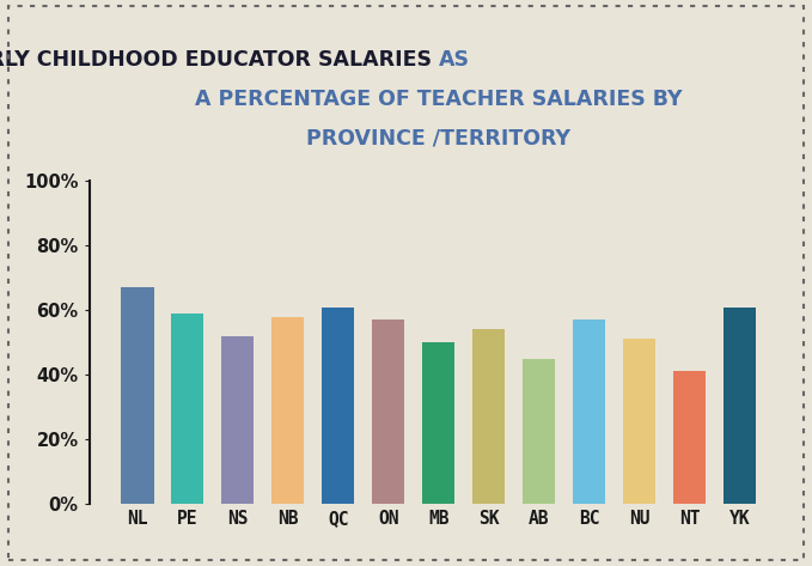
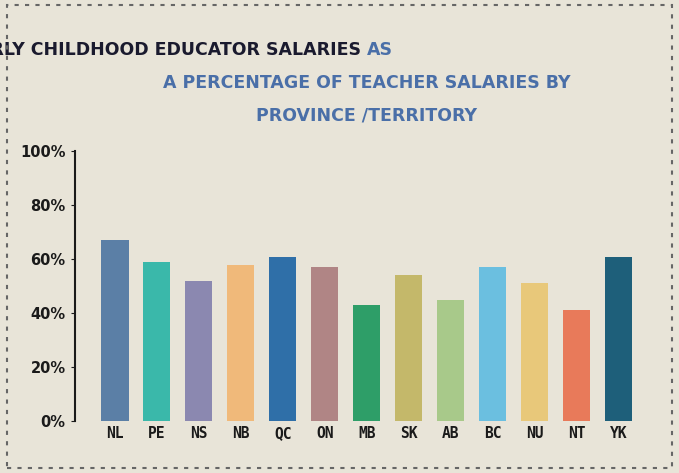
MB: 50% -> 43%
